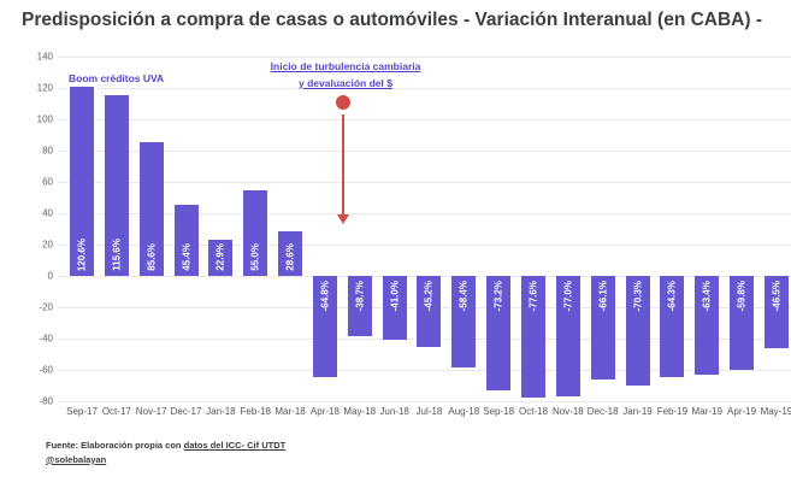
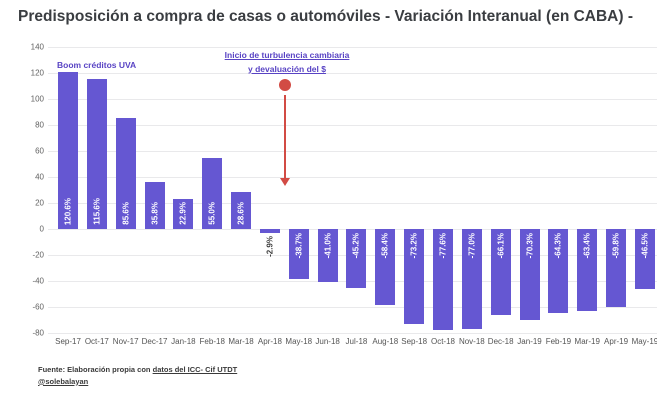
Dec-17: 45.4% -> 35.8%
Apr-18: -64.8% -> -2.9%
